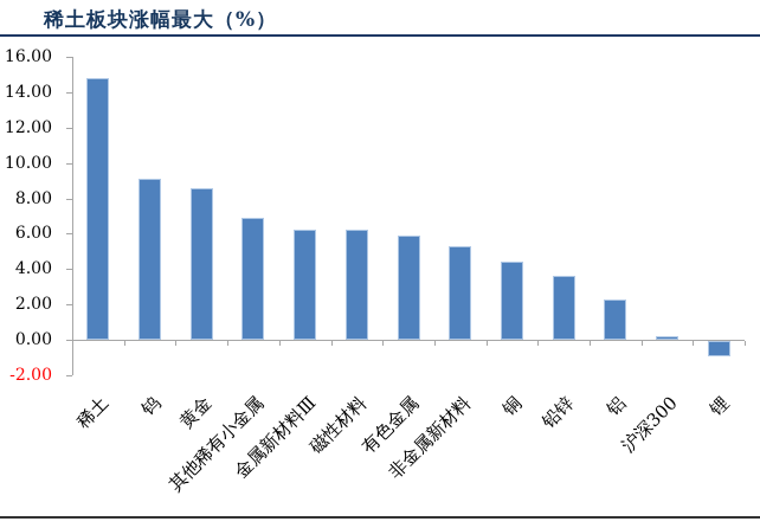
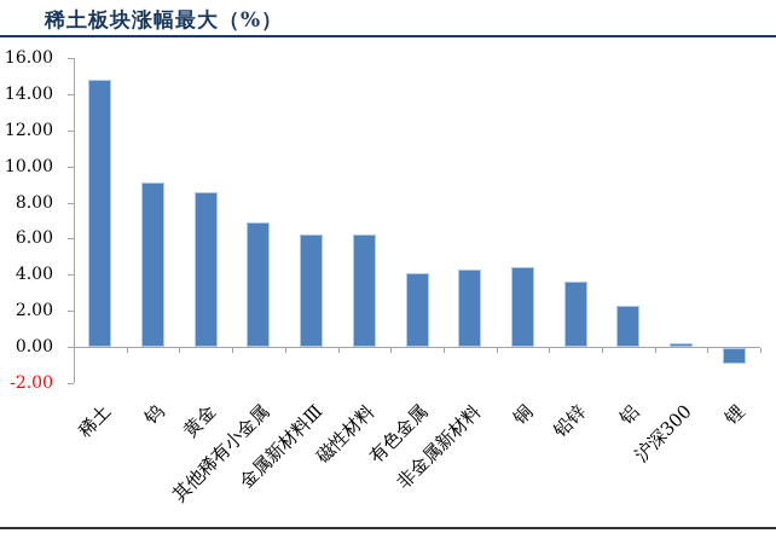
有色金属: 5.9 -> 4.1
非金属新材料: 5.3 -> 4.3
